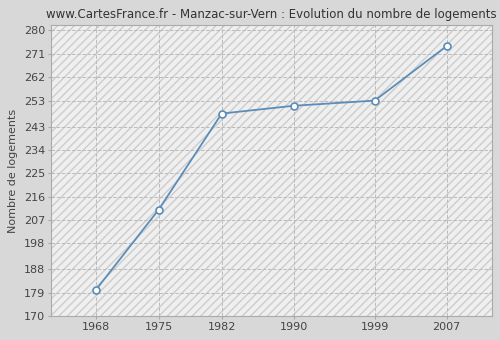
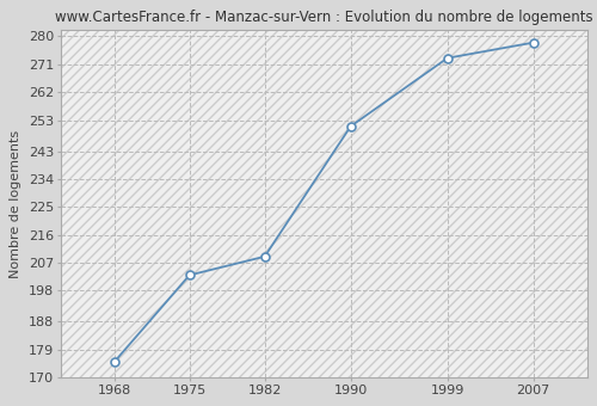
1968: 180 -> 175
1975: 211 -> 203
1982: 248 -> 209
1999: 253 -> 273
2007: 274 -> 278
